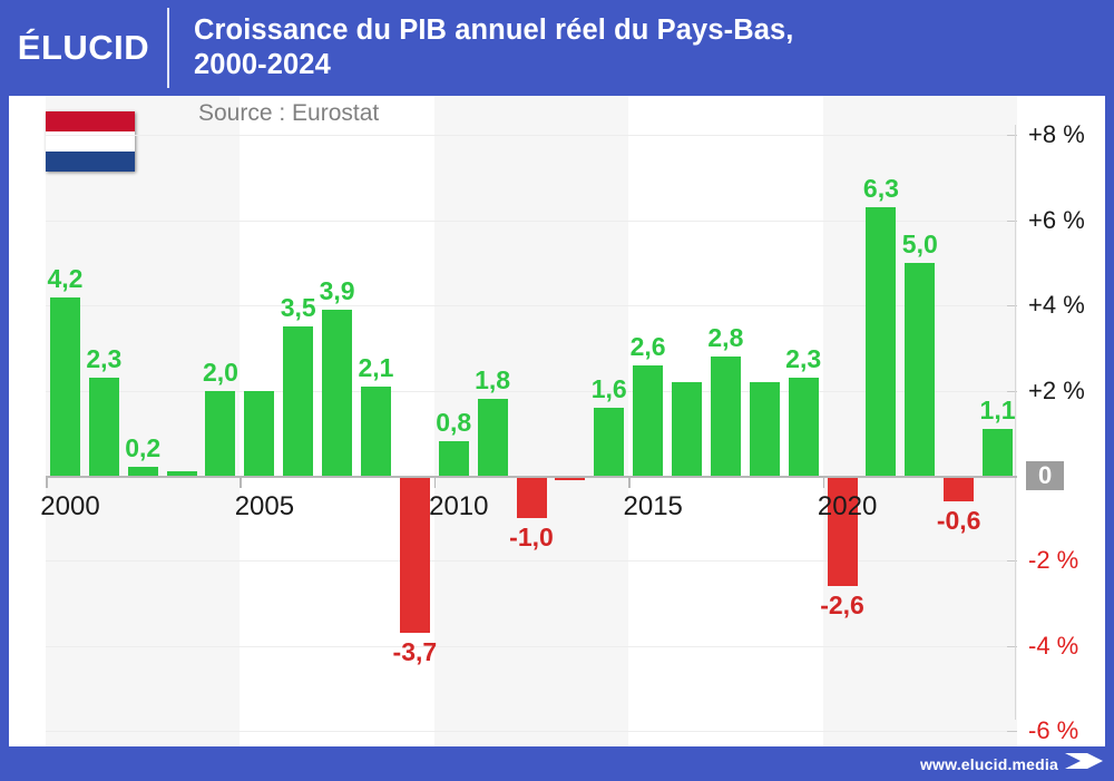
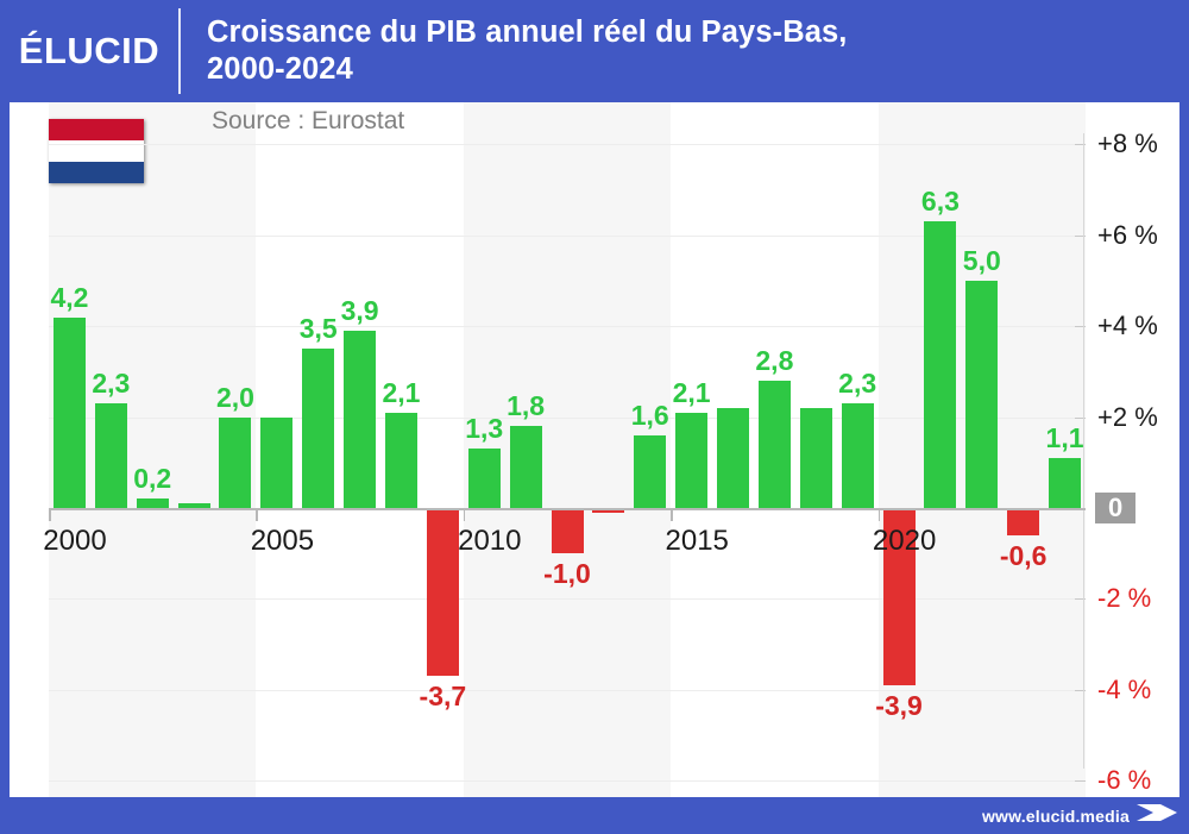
2010: 0,8 -> 1,3
2015: 2,6 -> 2,1
2020: -2,6 -> -3,9
